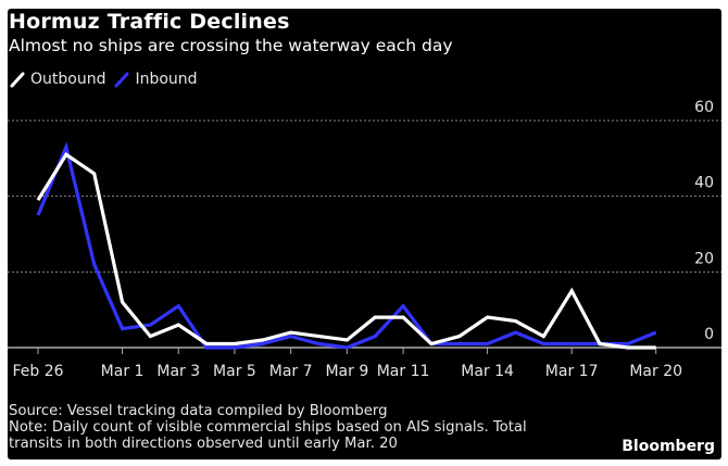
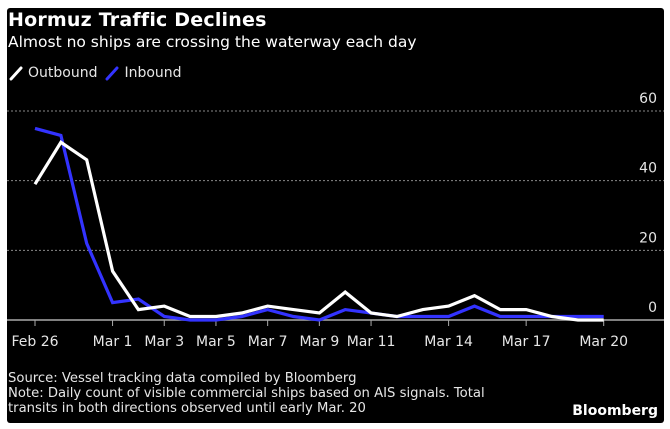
Inbound/Feb 26: 35 -> 55
Outbound/Mar 1: 12 -> 14
Outbound/Mar 3: 6 -> 4
Inbound/Mar 3: 11 -> 1
Outbound/Mar 11: 8 -> 2
Inbound/Mar 11: 11 -> 2
Outbound/Mar 14: 8 -> 4
Outbound/Mar 17: 15 -> 3
Inbound/Mar 20: 4 -> 1
